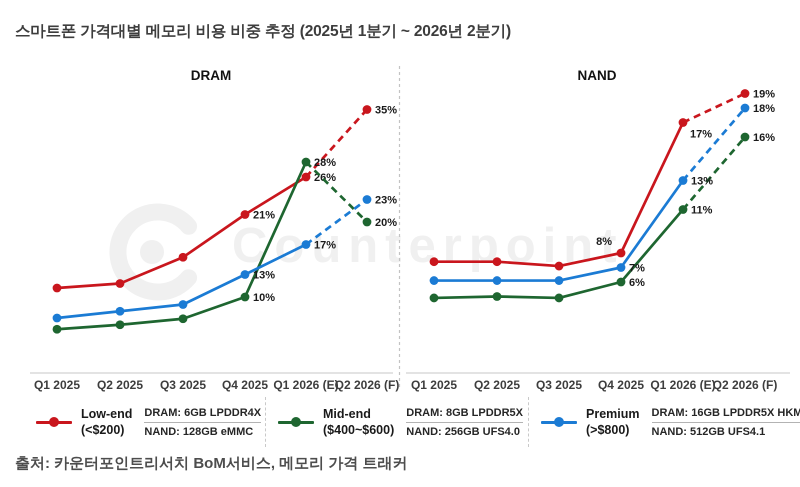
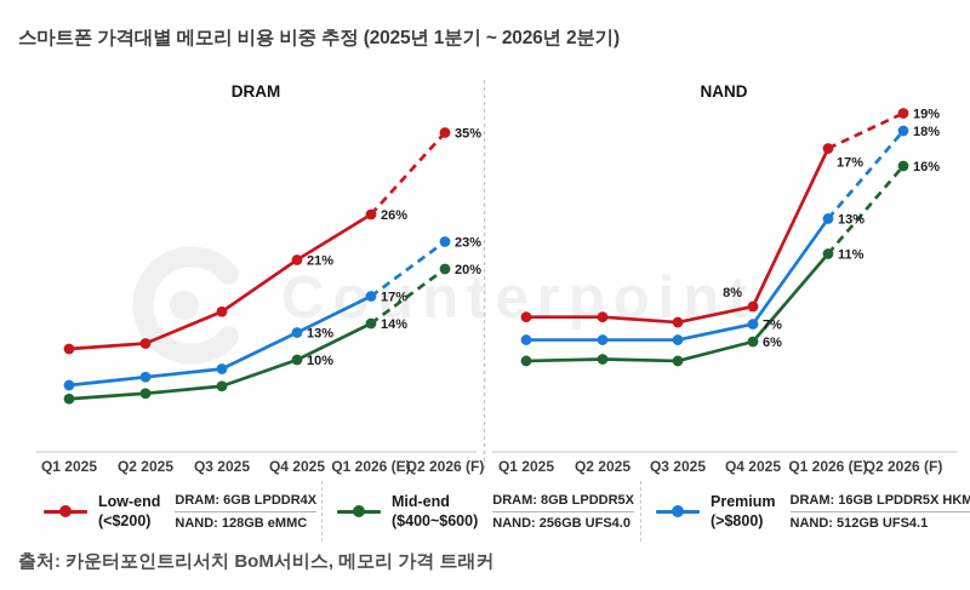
DRAM/Mid-end/Q1 2026 (E): 28% -> 14%
